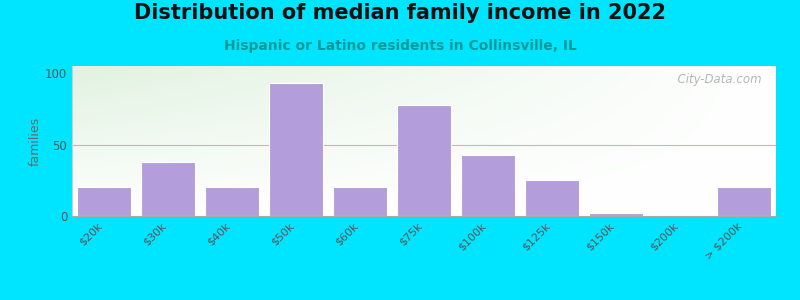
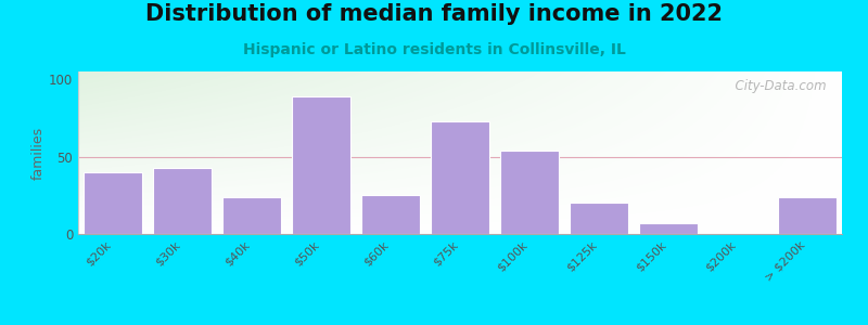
$20k: 20 -> 40
$30k: 38 -> 43
$40k: 20 -> 24
$50k: 93 -> 89
$60k: 20 -> 25
$75k: 78 -> 73
$100k: 43 -> 54
$125k: 25 -> 20
$150k: 2 -> 7
> $200k: 20 -> 24
